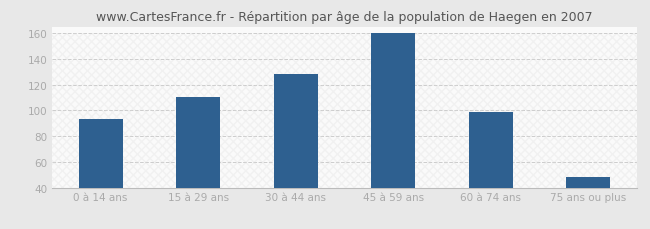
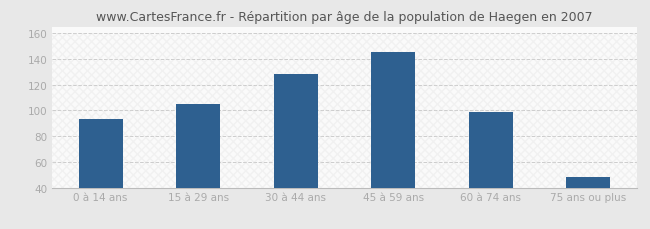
15 à 29 ans: 110 -> 105
45 à 59 ans: 160 -> 145
